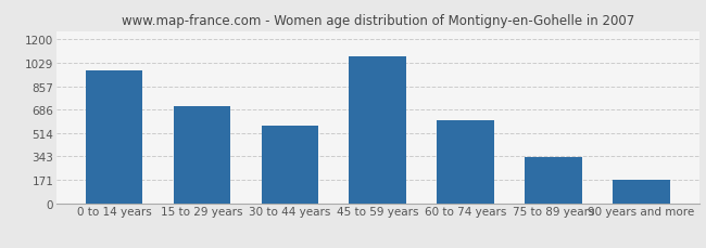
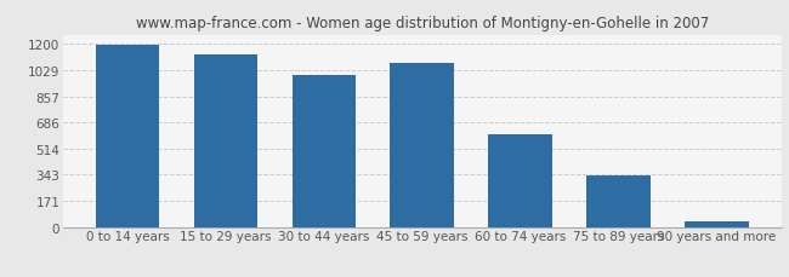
0 to 14 years: 970 -> 1190
15 to 29 years: 710 -> 1130
30 to 44 years: 570 -> 1000
90 years and more: 170 -> 40
